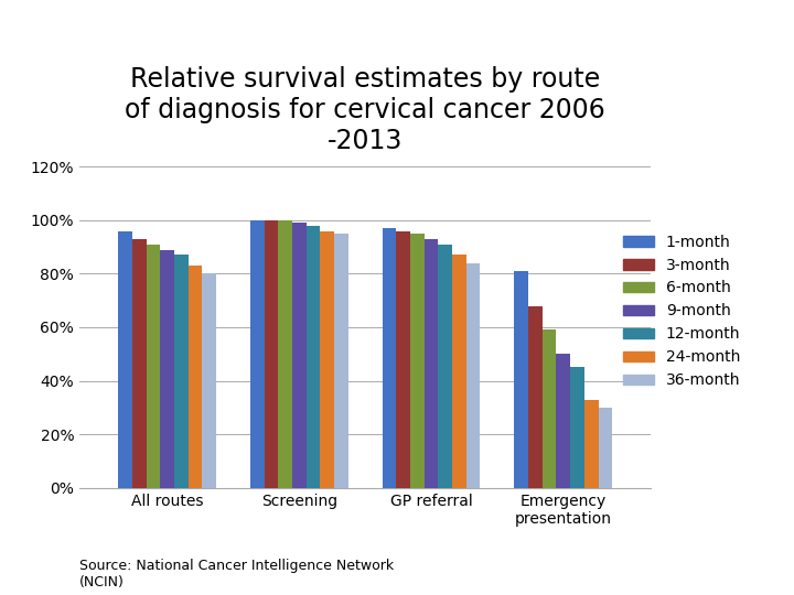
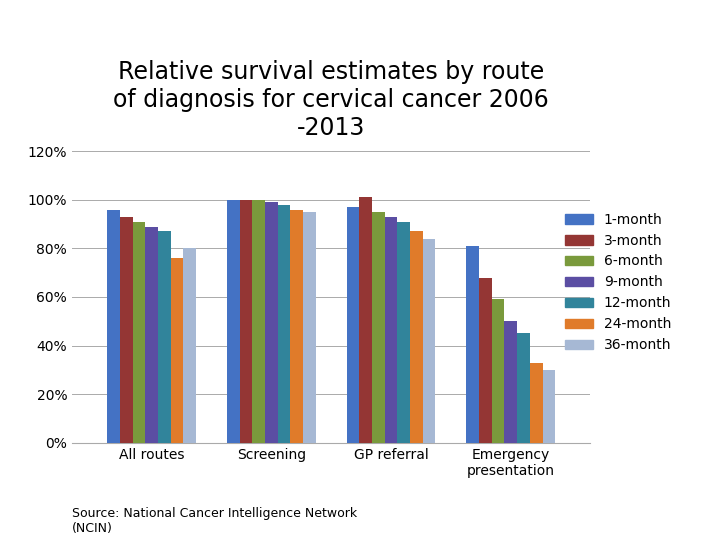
24-month/All routes: 83% -> 76%
3-month/GP referral: 96% -> 101%
